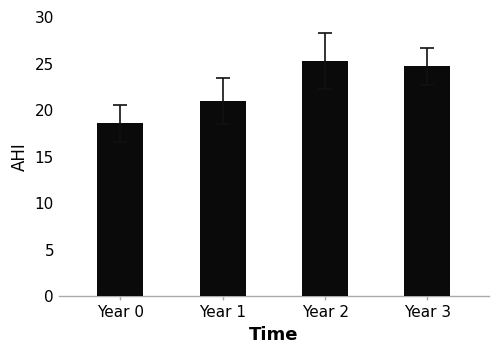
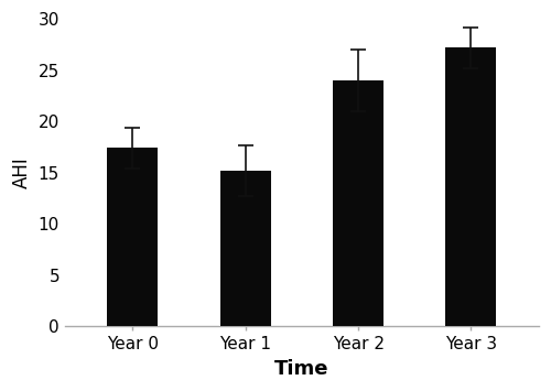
Year 0: 18.6 -> 17.4
Year 1: 21.0 -> 15.2
Year 2: 25.3 -> 24.0
Year 3: 24.7 -> 27.2
